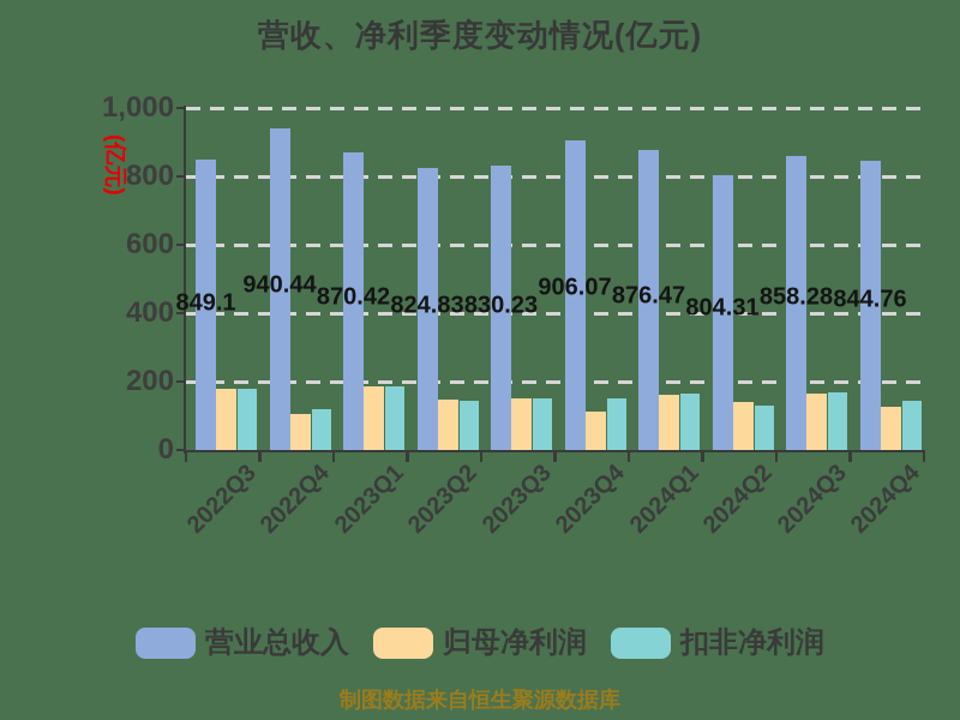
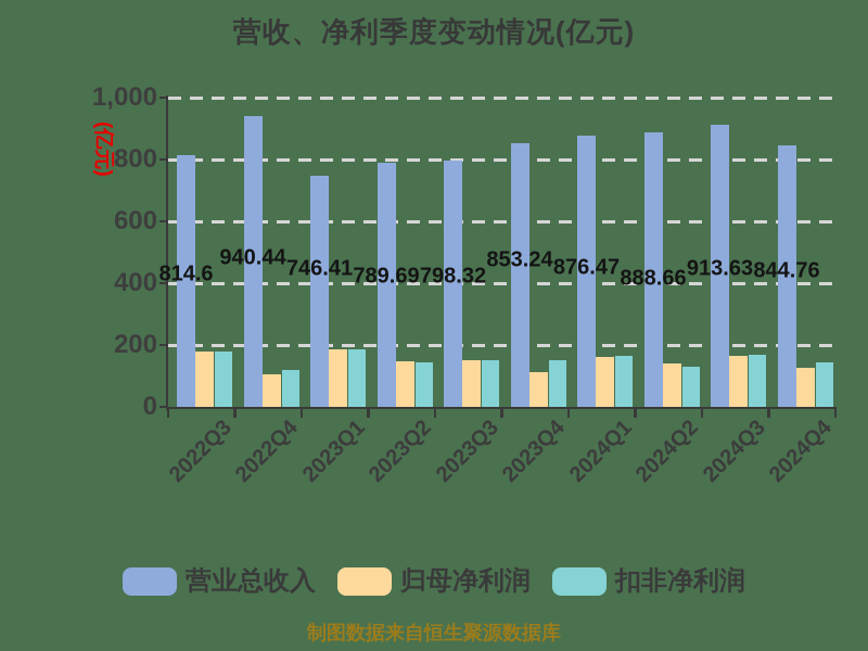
营业总收入/2022Q3: 849.1 -> 814.6
营业总收入/2023Q1: 870.42 -> 746.41
营业总收入/2023Q2: 824.83 -> 789.69
营业总收入/2023Q3: 830.23 -> 798.32
营业总收入/2023Q4: 906.07 -> 853.24
营业总收入/2024Q2: 804.31 -> 888.66
营业总收入/2024Q3: 858.28 -> 913.63
